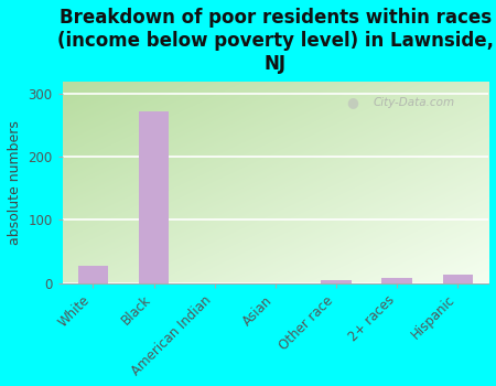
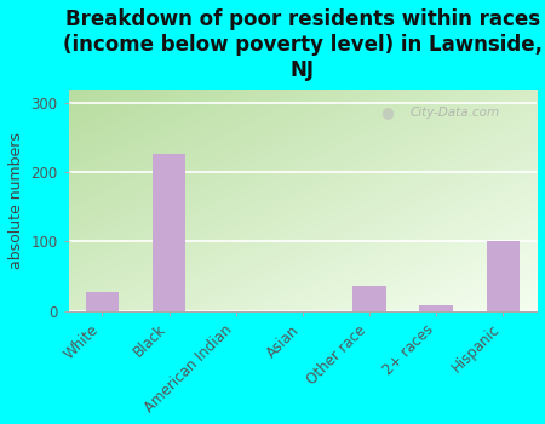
Black: 272 -> 226
Other race: 4 -> 36
Hispanic: 14 -> 100
